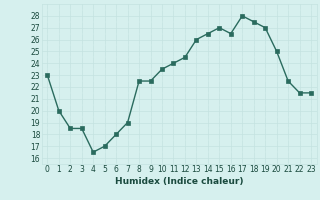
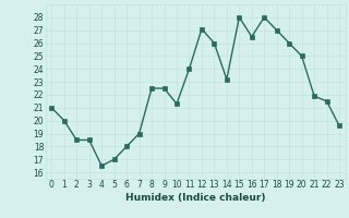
0: 23.0 -> 21.0
10: 23.5 -> 21.3
12: 24.5 -> 27.1
14: 26.5 -> 23.2
15: 27.0 -> 28.0
18: 27.5 -> 27.0
19: 27.0 -> 26.0
21: 22.5 -> 21.9
23: 21.5 -> 19.6
